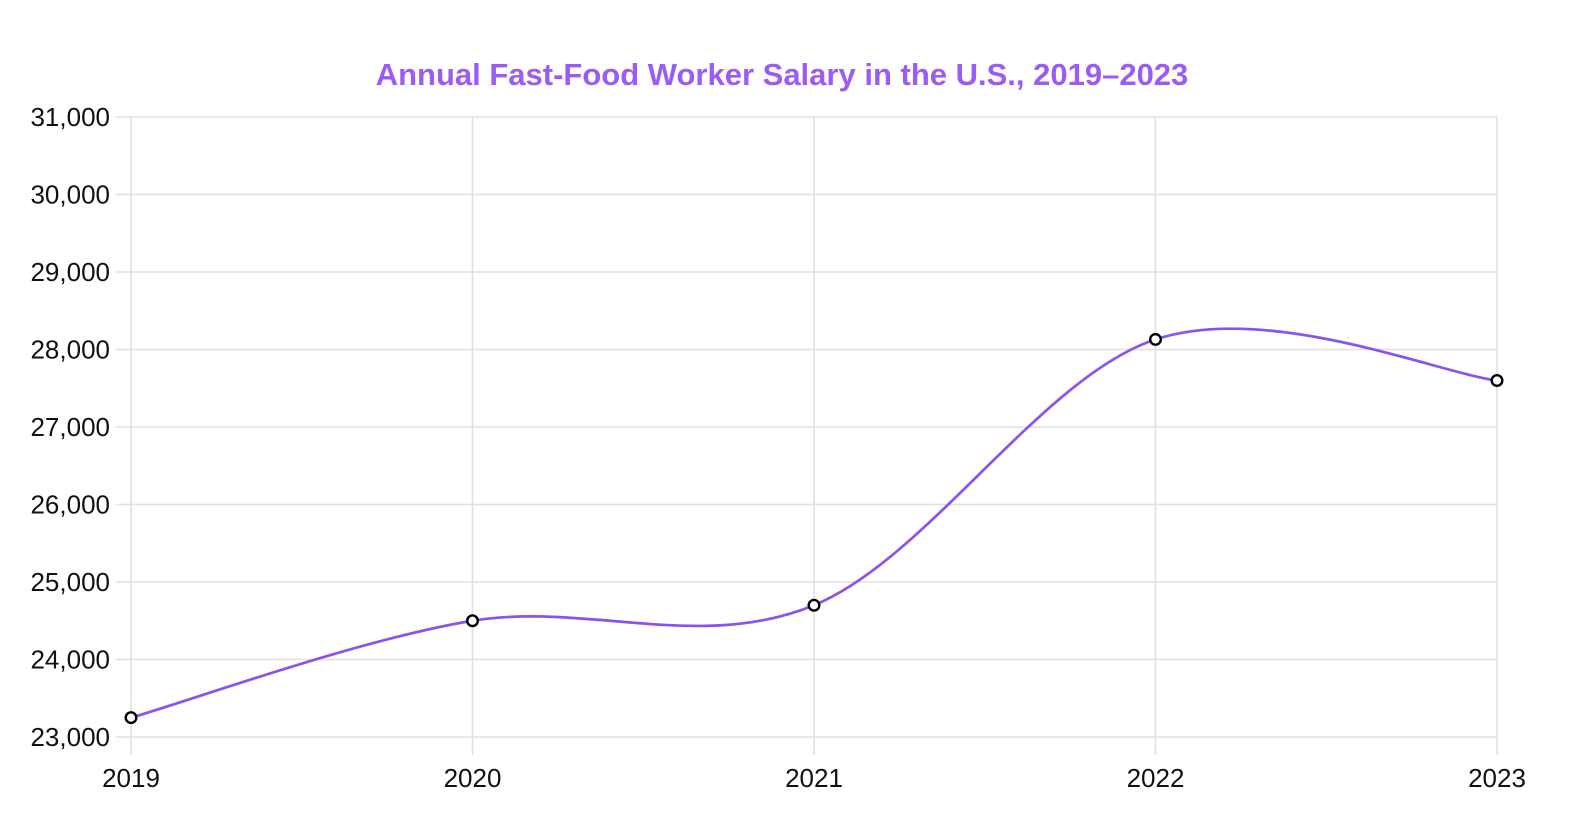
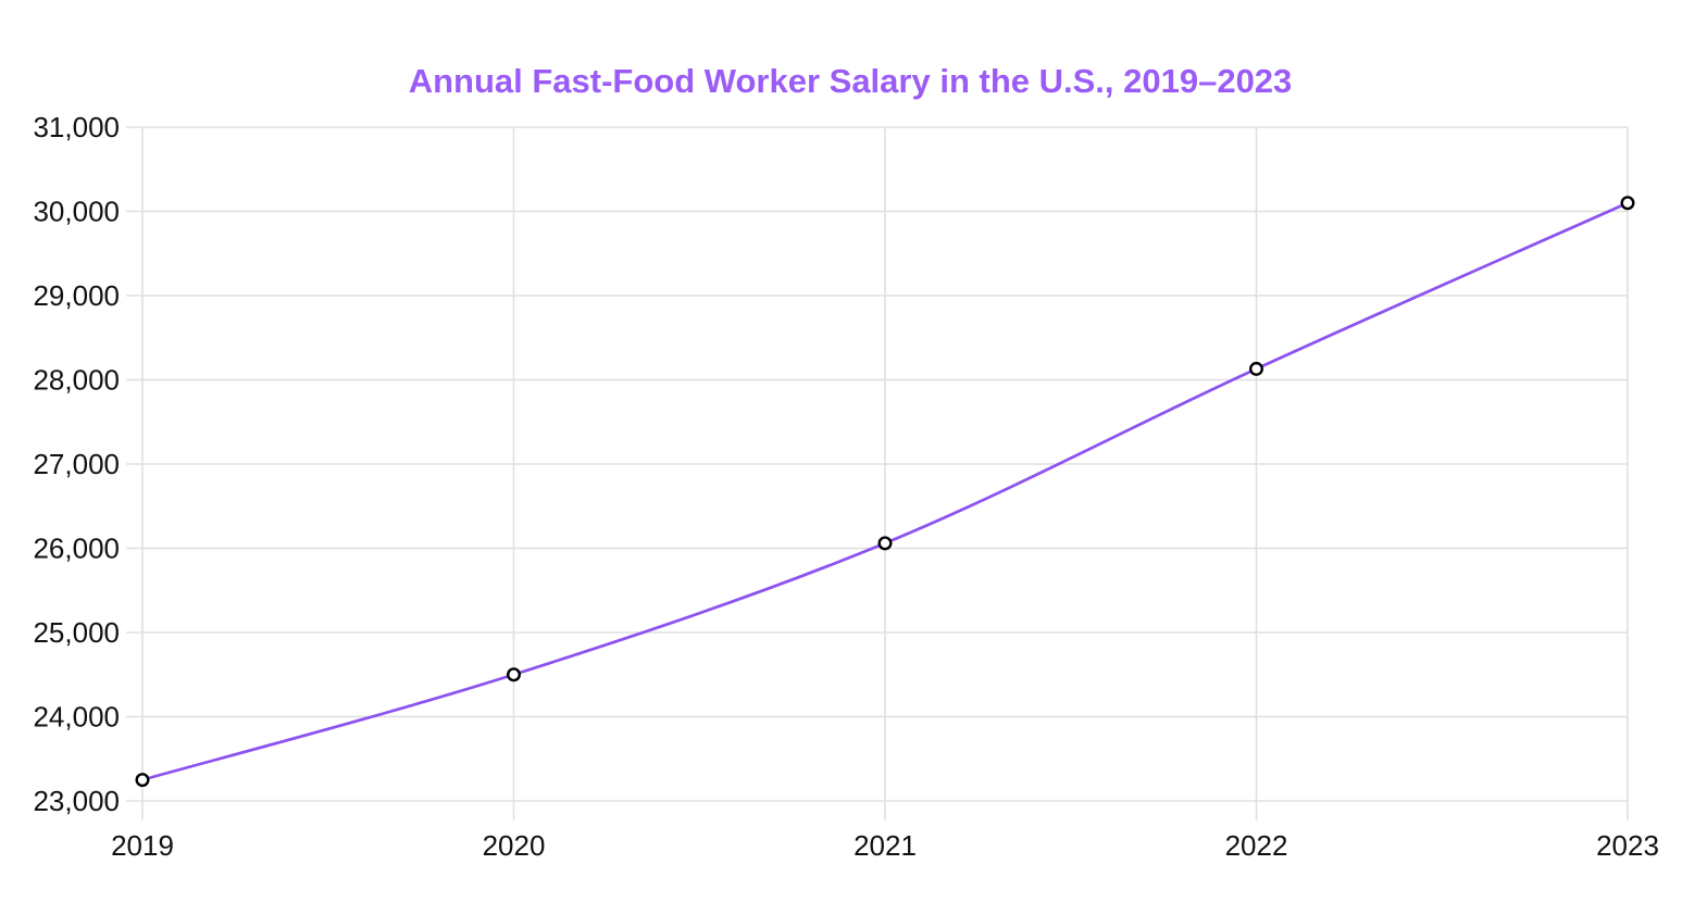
2021: 24700 -> 26100
2023: 27600 -> 30100
